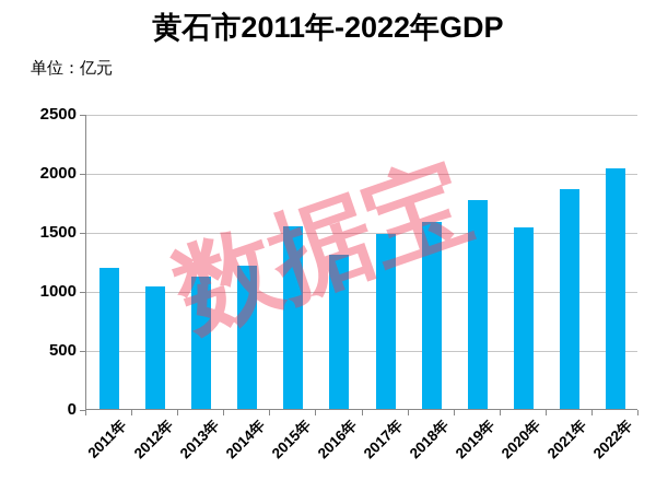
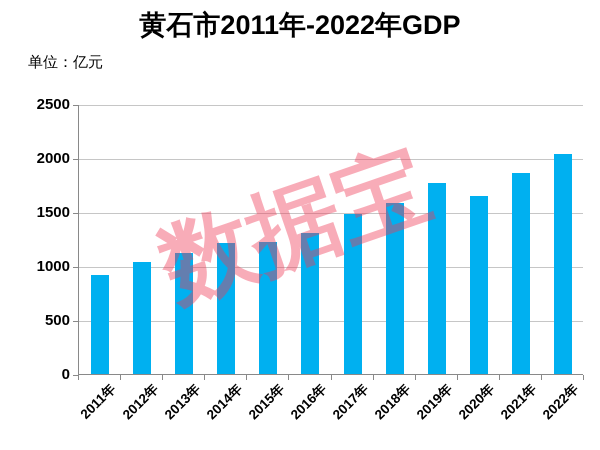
2011年: 1190 -> 920
2015年: 1550 -> 1220
2020年: 1540 -> 1640
